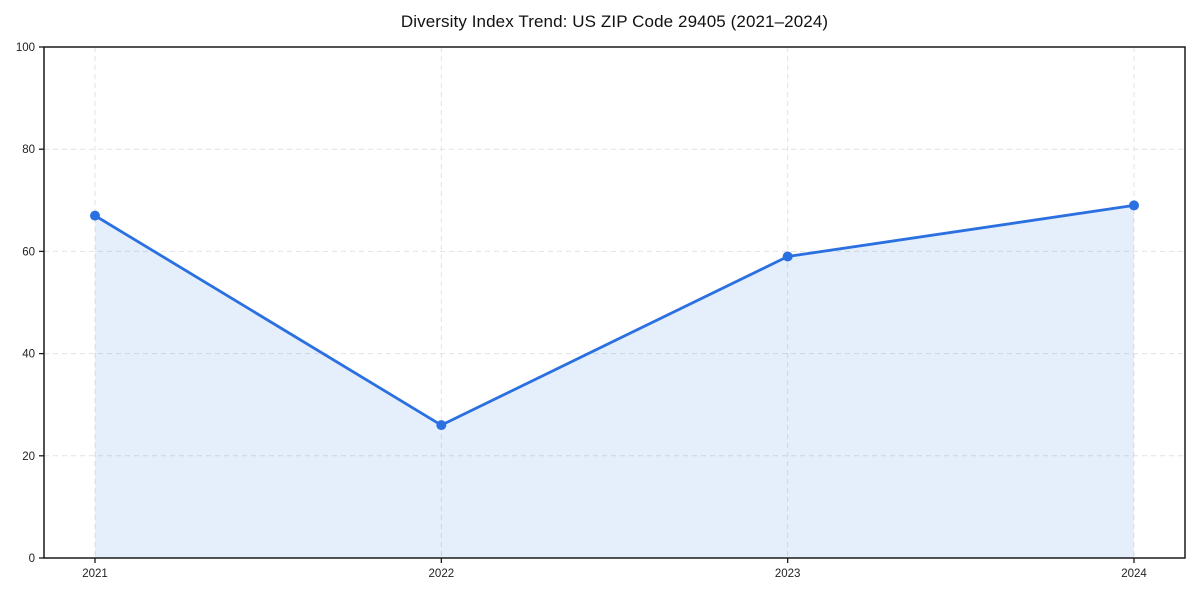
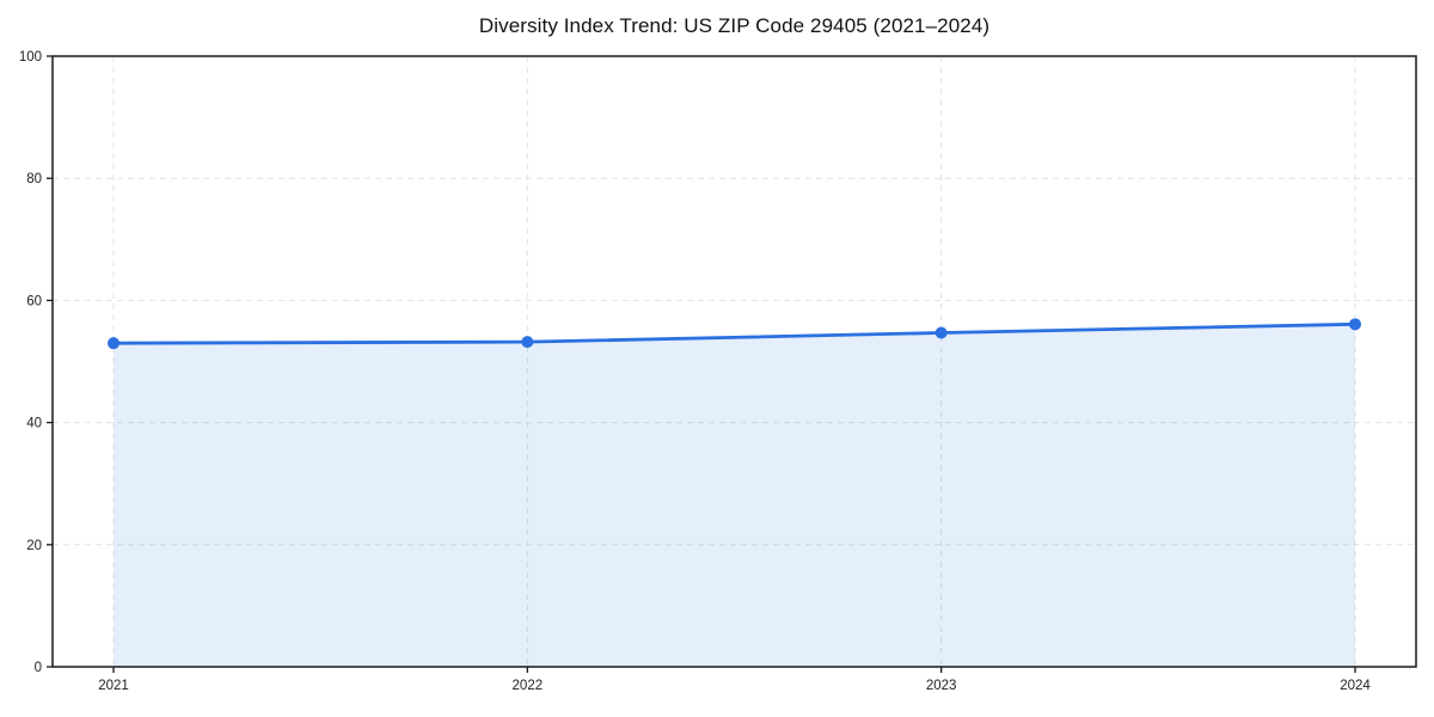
2021: 67 -> 53
2022: 26 -> 53
2023: 59 -> 55
2024: 69 -> 56
